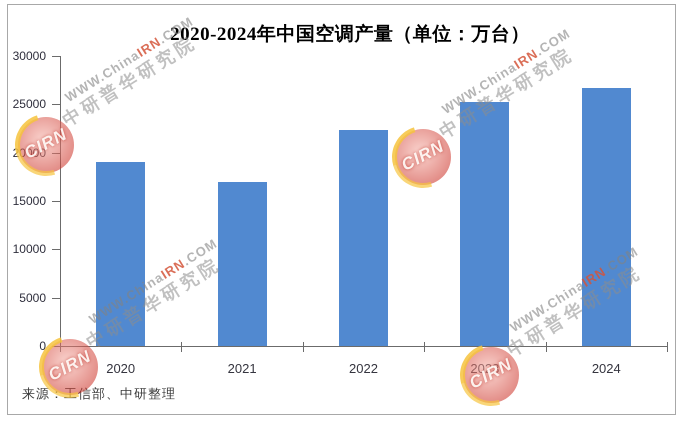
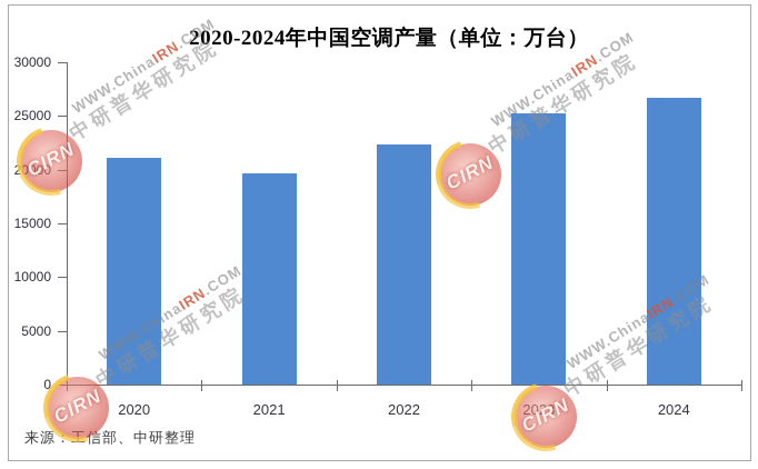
2020: 19000 -> 21000
2021: 17000 -> 20000
